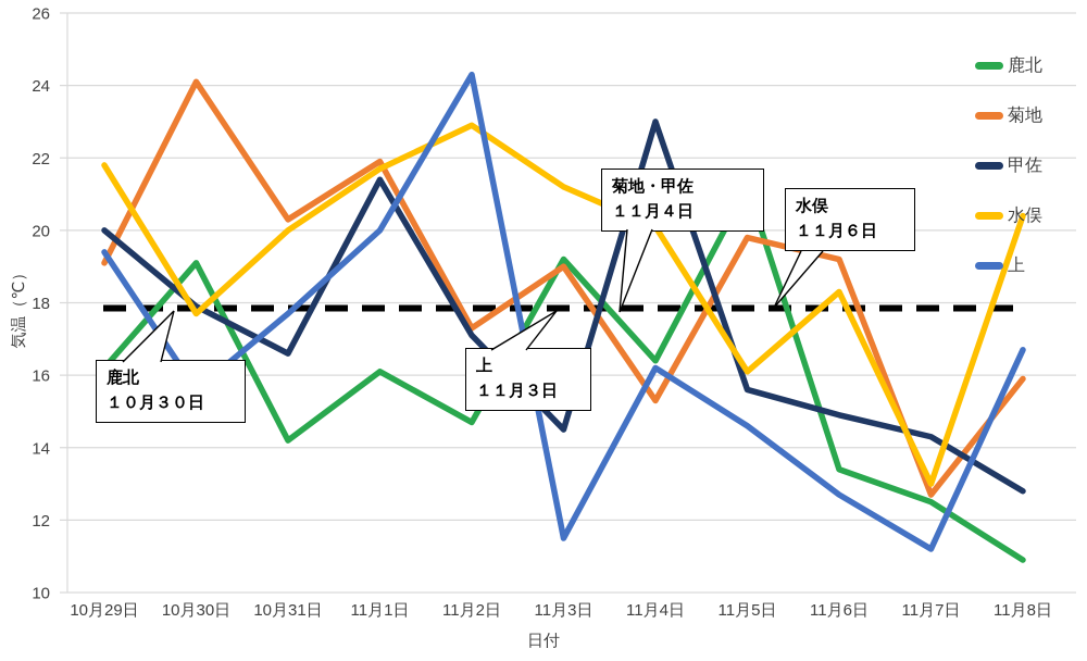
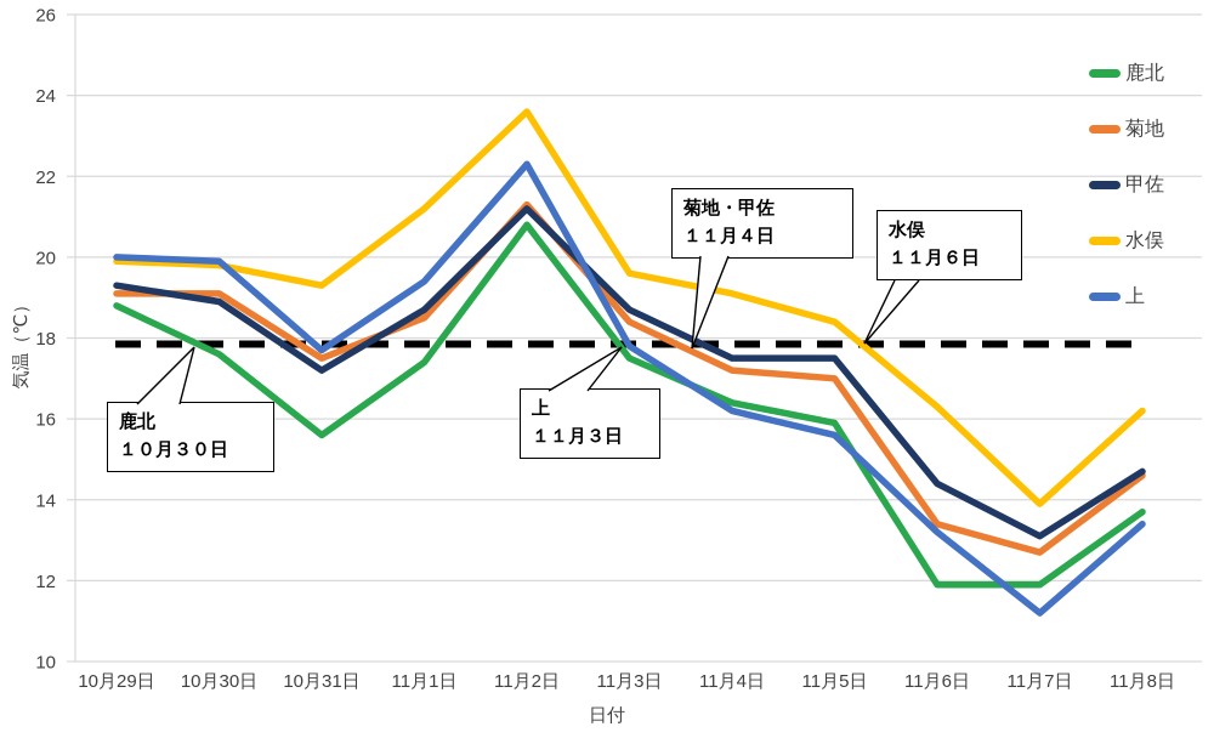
鹿北/10月29日: 16.2 -> 18.8
甲佐/10月29日: 20.0 -> 19.3
水俣/10月29日: 21.8 -> 19.9
上/10月29日: 19.4 -> 20.0
鹿北/10月30日: 19.1 -> 17.6
菊地/10月30日: 24.1 -> 19.1
甲佐/10月30日: 17.9 -> 18.9
水俣/10月30日: 17.7 -> 19.8
上/10月30日: 15.6 -> 19.9
鹿北/10月31日: 14.2 -> 15.6
菊地/10月31日: 20.3 -> 17.5
甲佐/10月31日: 16.6 -> 17.2
水俣/10月31日: 20.0 -> 19.3
鹿北/11月1日: 16.1 -> 17.4
菊地/11月1日: 21.9 -> 18.5
甲佐/11月1日: 21.4 -> 18.7
水俣/11月1日: 21.7 -> 21.2
上/11月1日: 20.0 -> 19.4
鹿北/11月2日: 14.7 -> 20.8
菊地/11月2日: 17.3 -> 21.3
甲佐/11月2日: 17.1 -> 21.2
水俣/11月2日: 22.9 -> 23.6
上/11月2日: 24.3 -> 22.3
鹿北/11月3日: 19.2 -> 17.5
菊地/11月3日: 19.0 -> 18.4
甲佐/11月3日: 14.5 -> 18.7
水俣/11月3日: 21.2 -> 19.6
上/11月3日: 11.5 -> 17.8
菊地/11月4日: 15.3 -> 17.2
甲佐/11月4日: 23.0 -> 17.5
水俣/11月4日: 20.1 -> 19.1
鹿北/11月5日: 21.2 -> 15.9
菊地/11月5日: 19.8 -> 17.0
甲佐/11月5日: 15.6 -> 17.5
水俣/11月5日: 16.1 -> 18.4
上/11月5日: 14.6 -> 15.6
鹿北/11月6日: 13.4 -> 11.9
菊地/11月6日: 19.2 -> 13.4
甲佐/11月6日: 14.9 -> 14.4
水俣/11月6日: 18.3 -> 16.3
上/11月6日: 12.7 -> 13.2
鹿北/11月7日: 12.5 -> 11.9
甲佐/11月7日: 14.3 -> 13.1
水俣/11月7日: 13.0 -> 13.9
鹿北/11月8日: 10.9 -> 13.7
菊地/11月8日: 15.9 -> 14.6
甲佐/11月8日: 12.8 -> 14.7
水俣/11月8日: 20.4 -> 16.2
上/11月8日: 16.7 -> 13.4
